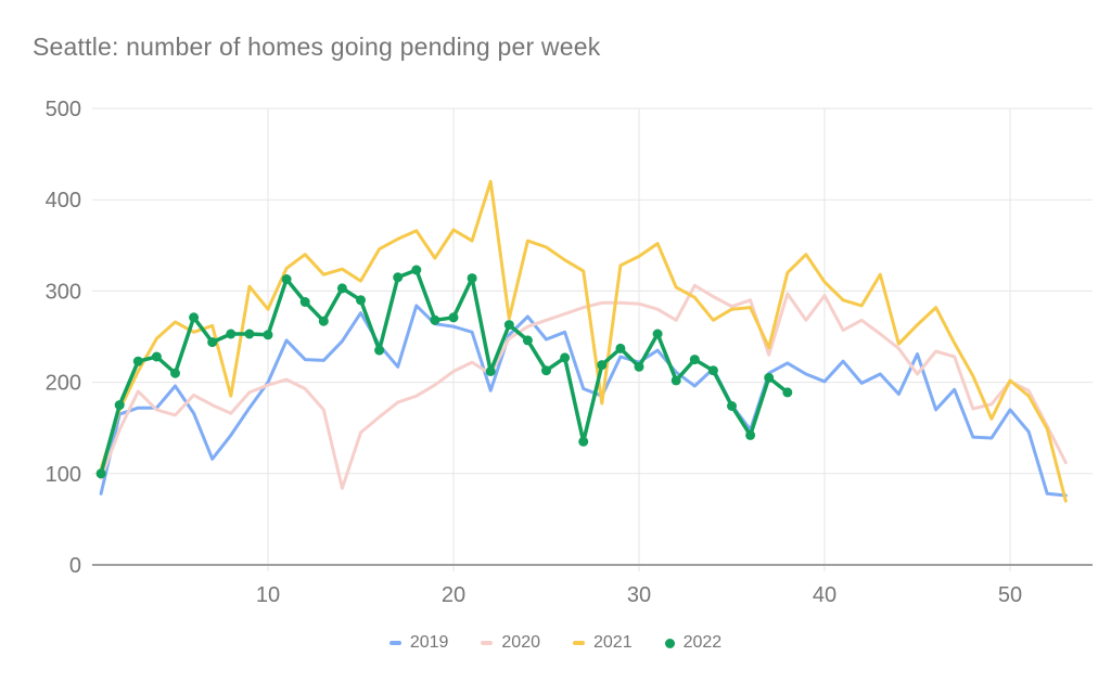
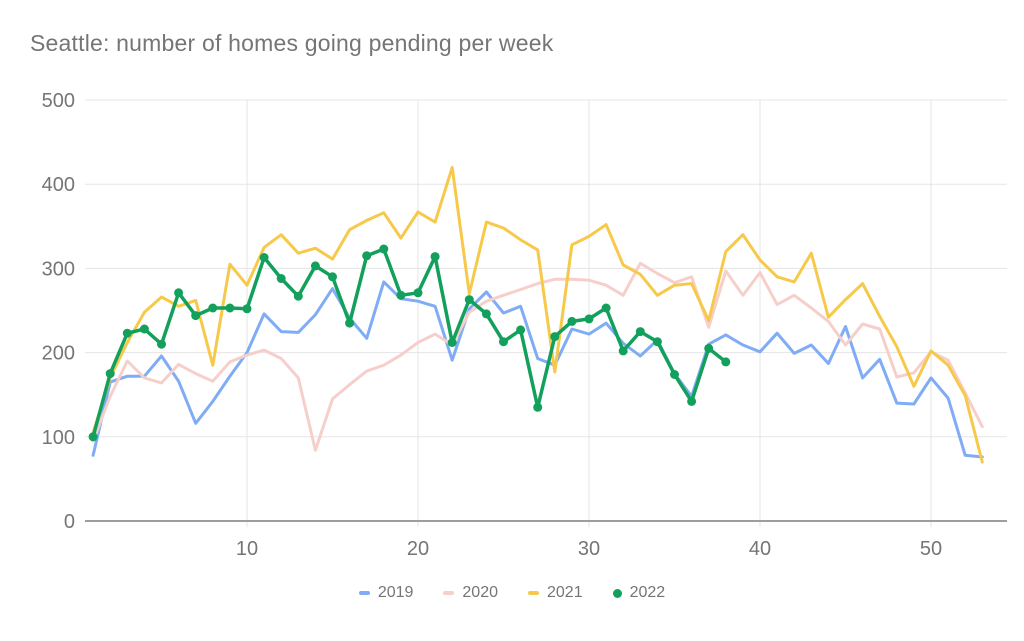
2022/30: 220 -> 240
